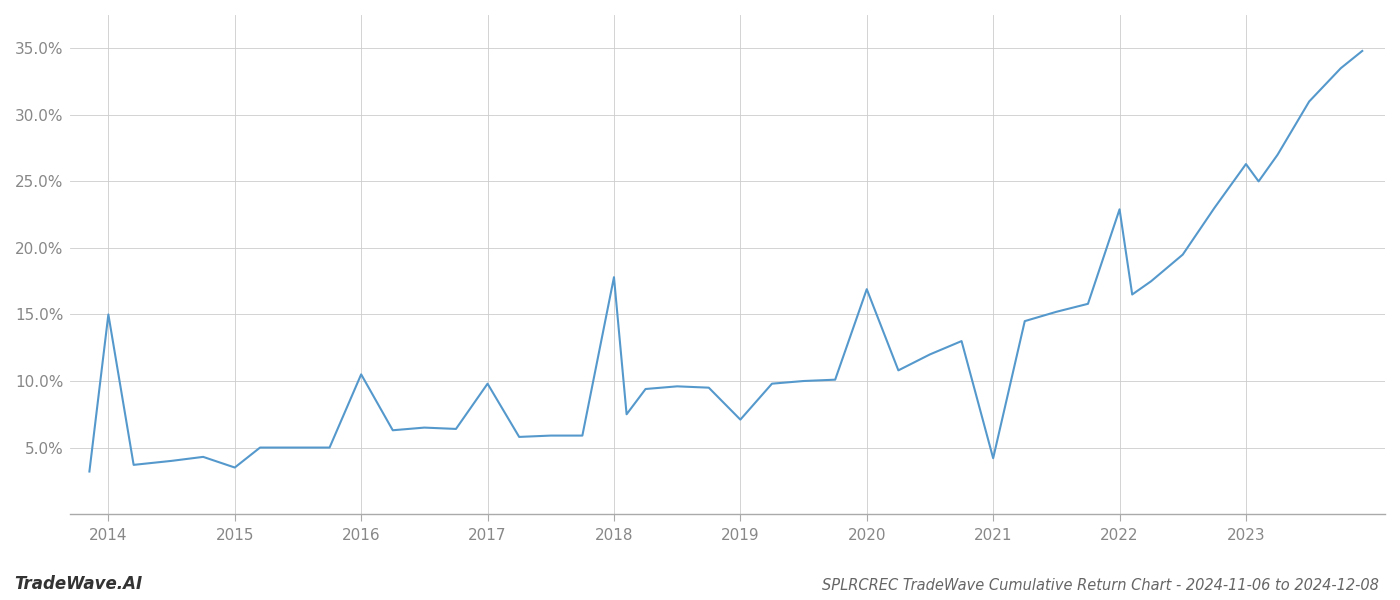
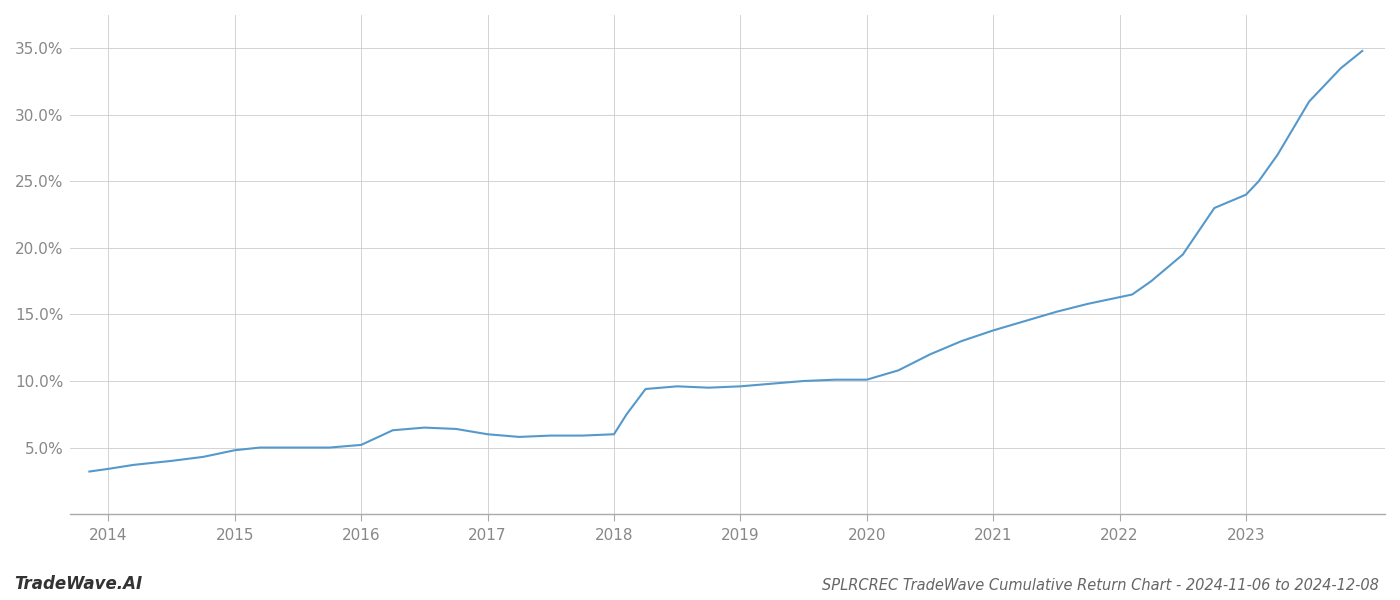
2014: 15.0% -> 3.4%
2015: 3.5% -> 4.8%
2016: 10.5% -> 5.2%
2017: 9.8% -> 6.0%
2018: 17.8% -> 6.0%
2019: 7.1% -> 9.6%
2020: 16.9% -> 10.1%
2021: 4.2% -> 13.8%
2022: 22.9% -> 16.3%
2023: 26.3% -> 24.0%
